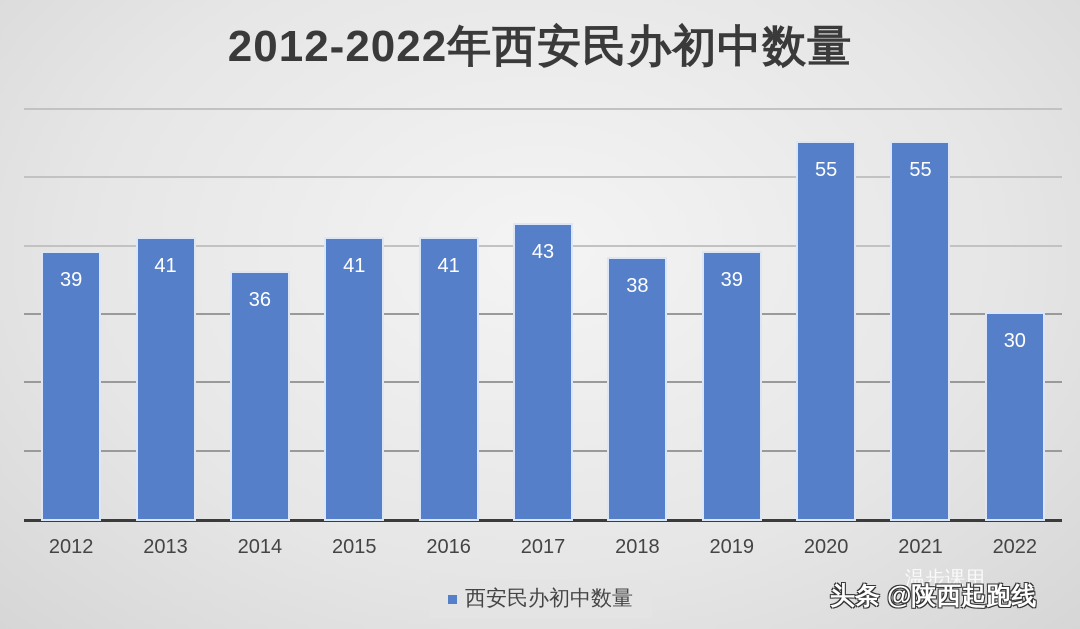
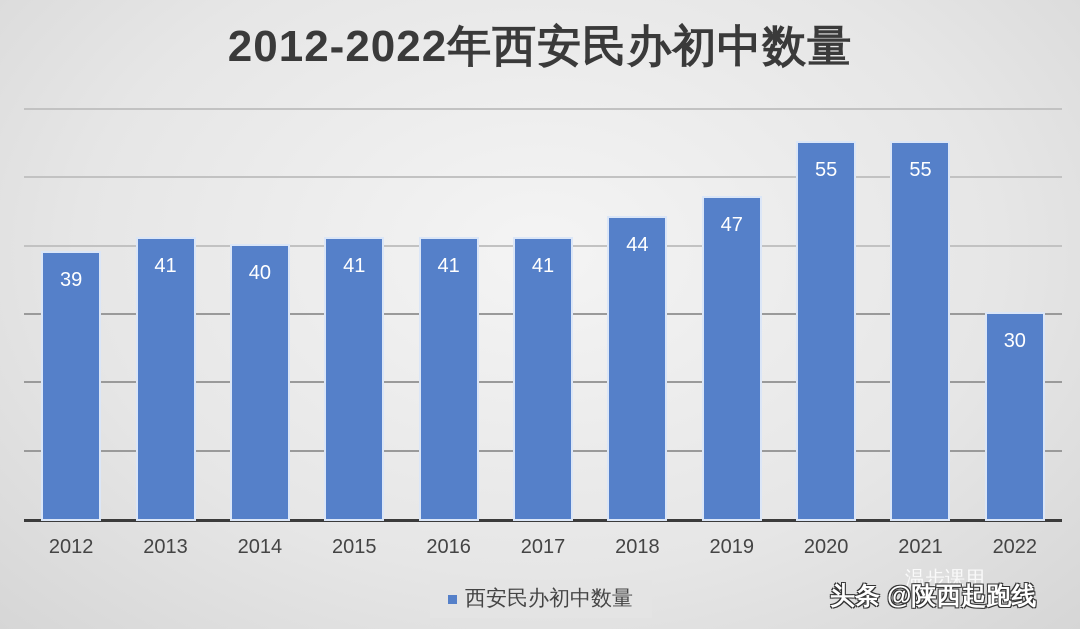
2014: 36 -> 40
2017: 43 -> 41
2018: 38 -> 44
2019: 39 -> 47
